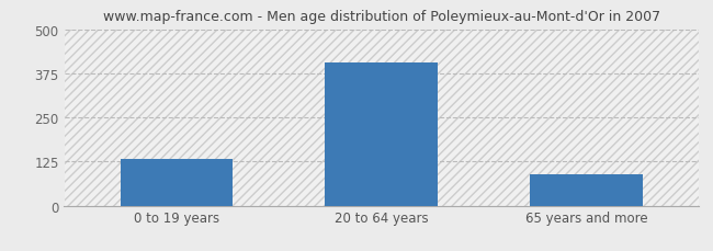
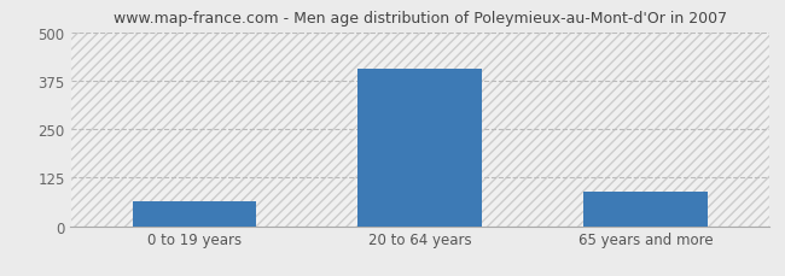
0 to 19 years: 133 -> 65
